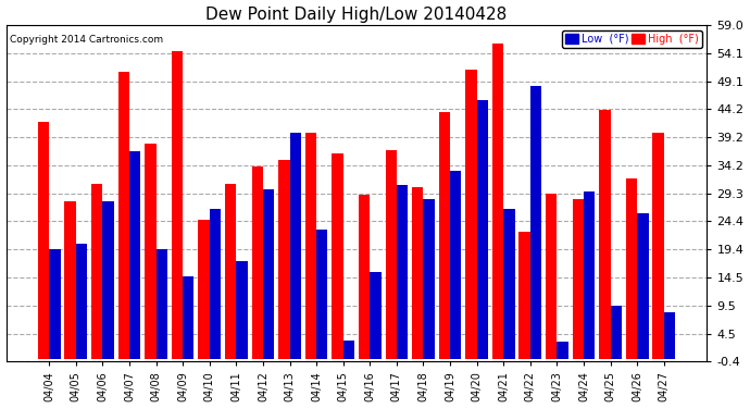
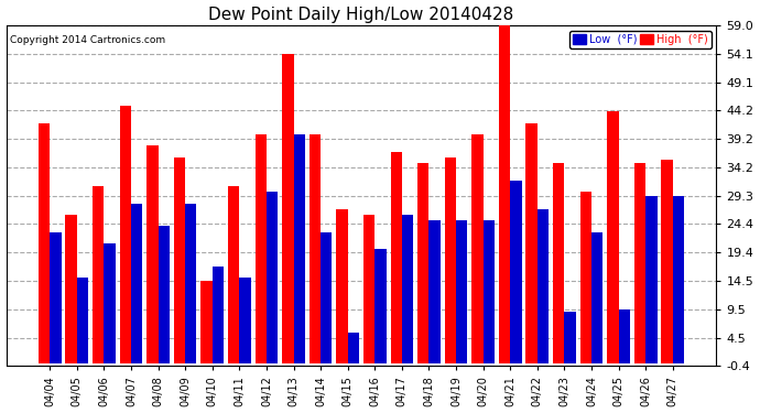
Low (°F)/04/04: 19.4 -> 23.0
High (°F)/04/05: 28.0 -> 26.0
Low (°F)/04/05: 20.4 -> 15.0
Low (°F)/04/06: 28.0 -> 21.0
High (°F)/04/07: 50.8 -> 45.0
Low (°F)/04/07: 36.8 -> 28.0
Low (°F)/04/08: 19.4 -> 24.0
High (°F)/04/09: 54.4 -> 36.0
Low (°F)/04/09: 14.6 -> 28.0
High (°F)/04/10: 24.6 -> 14.5
Low (°F)/04/10: 26.6 -> 17.0
Low (°F)/04/11: 17.4 -> 15.0
High (°F)/04/12: 34.0 -> 40.0
High (°F)/04/13: 35.2 -> 54.0
High (°F)/04/15: 36.4 -> 27.0
Low (°F)/04/15: 3.4 -> 5.5
High (°F)/04/16: 29.0 -> 26.0
Low (°F)/04/16: 15.4 -> 20.0
Low (°F)/04/17: 30.8 -> 26.0
High (°F)/04/18: 30.4 -> 35.0
Low (°F)/04/18: 28.2 -> 25.0
High (°F)/04/19: 43.6 -> 36.0
Low (°F)/04/19: 33.2 -> 25.0
High (°F)/04/20: 51.2 -> 40.0
Low (°F)/04/20: 45.8 -> 25.0
High (°F)/04/21: 55.8 -> 59.0
Low (°F)/04/21: 26.6 -> 32.0
High (°F)/04/22: 22.6 -> 42.0
Low (°F)/04/22: 48.2 -> 27.0
High (°F)/04/23: 29.2 -> 35.0
Low (°F)/04/23: 3.2 -> 9.0
High (°F)/04/24: 28.2 -> 30.0
Low (°F)/04/24: 29.6 -> 23.0
High (°F)/04/26: 32.0 -> 35.0
Low (°F)/04/26: 25.8 -> 29.3
High (°F)/04/27: 40.0 -> 35.5
Low (°F)/04/27: 8.4 -> 29.3
